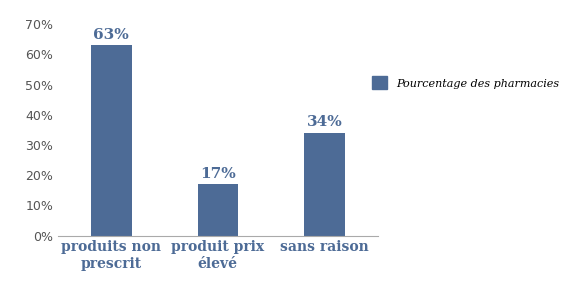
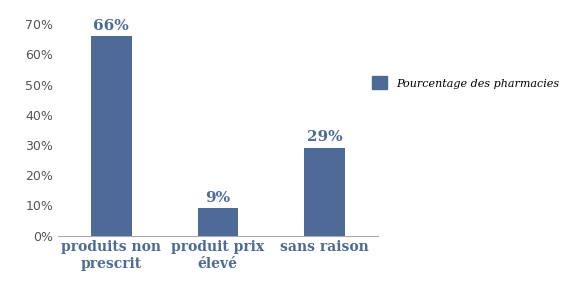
produits non prescrit: 63% -> 66%
produit prix élevé: 17% -> 9%
sans raison: 34% -> 29%
